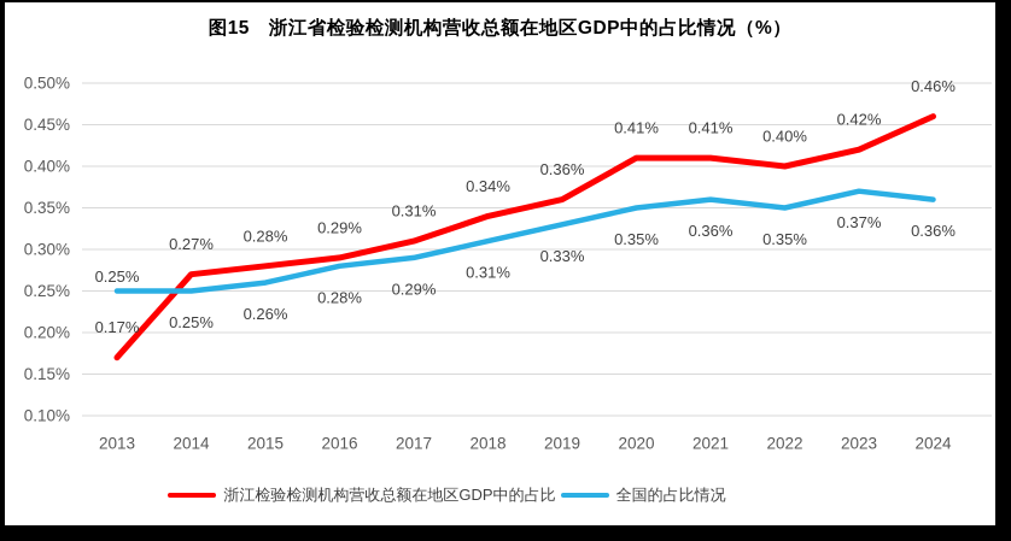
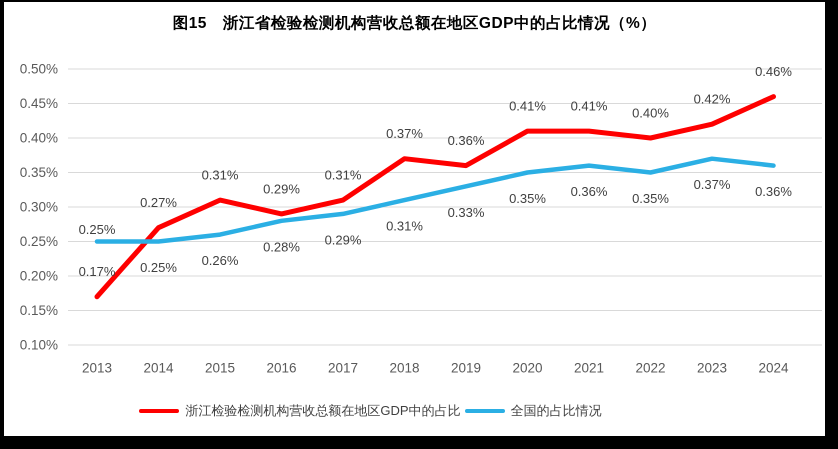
浙江检验检测机构营收总额在地区GDP中的占比/2015: 0.28% -> 0.31%
浙江检验检测机构营收总额在地区GDP中的占比/2018: 0.34% -> 0.37%
